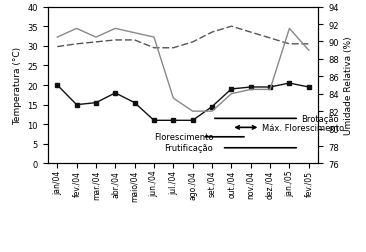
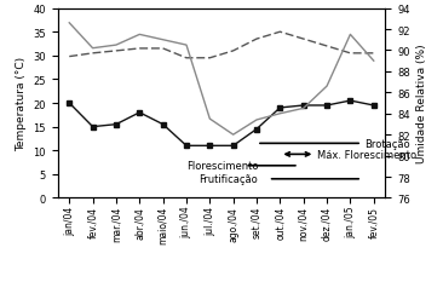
Umidade Relativa (%)/jan/04: 90.5 -> 92.6
Umidade Relativa (%)/fev./04: 91.5 -> 90.2
Umidade Relativa (%)/set./04: 82.0 -> 83.4
Umidade Relativa (%)/dez./04: 84.5 -> 86.6
